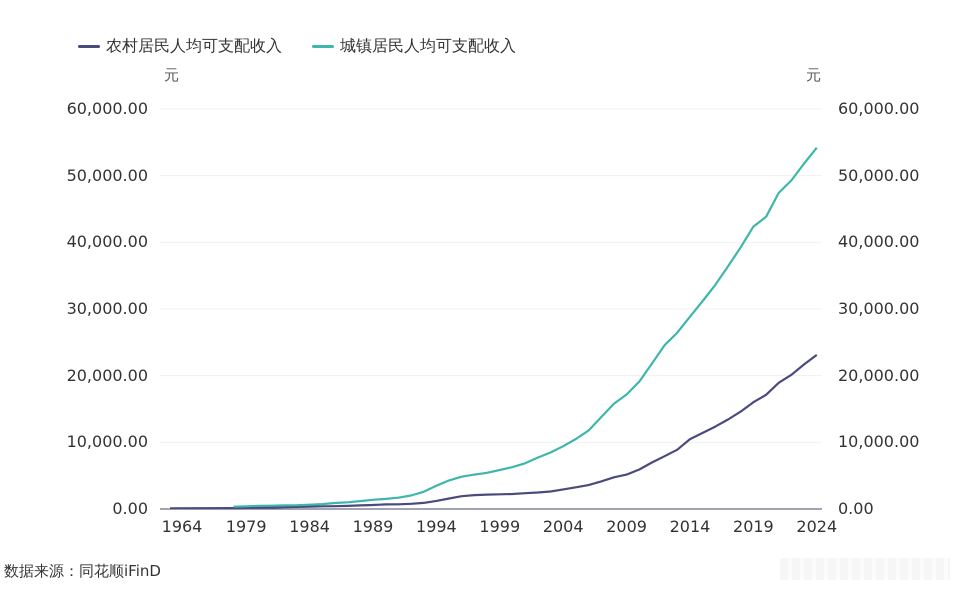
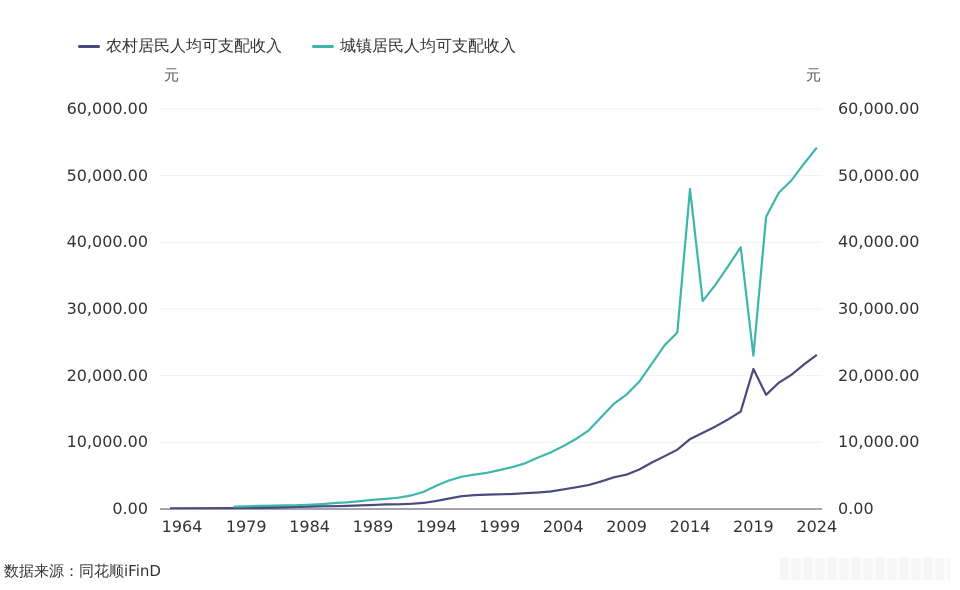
城镇居民人均可支配收入/2014: 29000 -> 48000
农村居民人均可支配收入/2019: 16000 -> 21000
城镇居民人均可支配收入/2019: 42000 -> 23000
